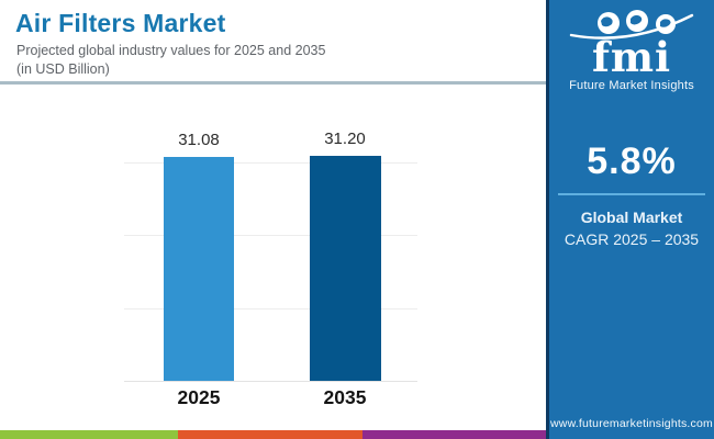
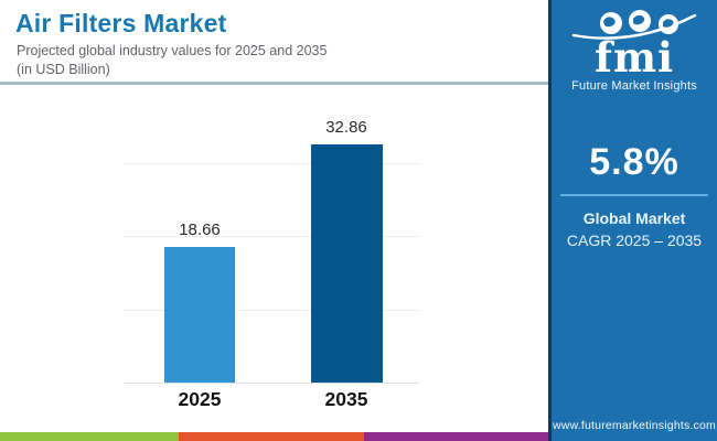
2025: 31.08 -> 18.66
2035: 31.20 -> 32.86
